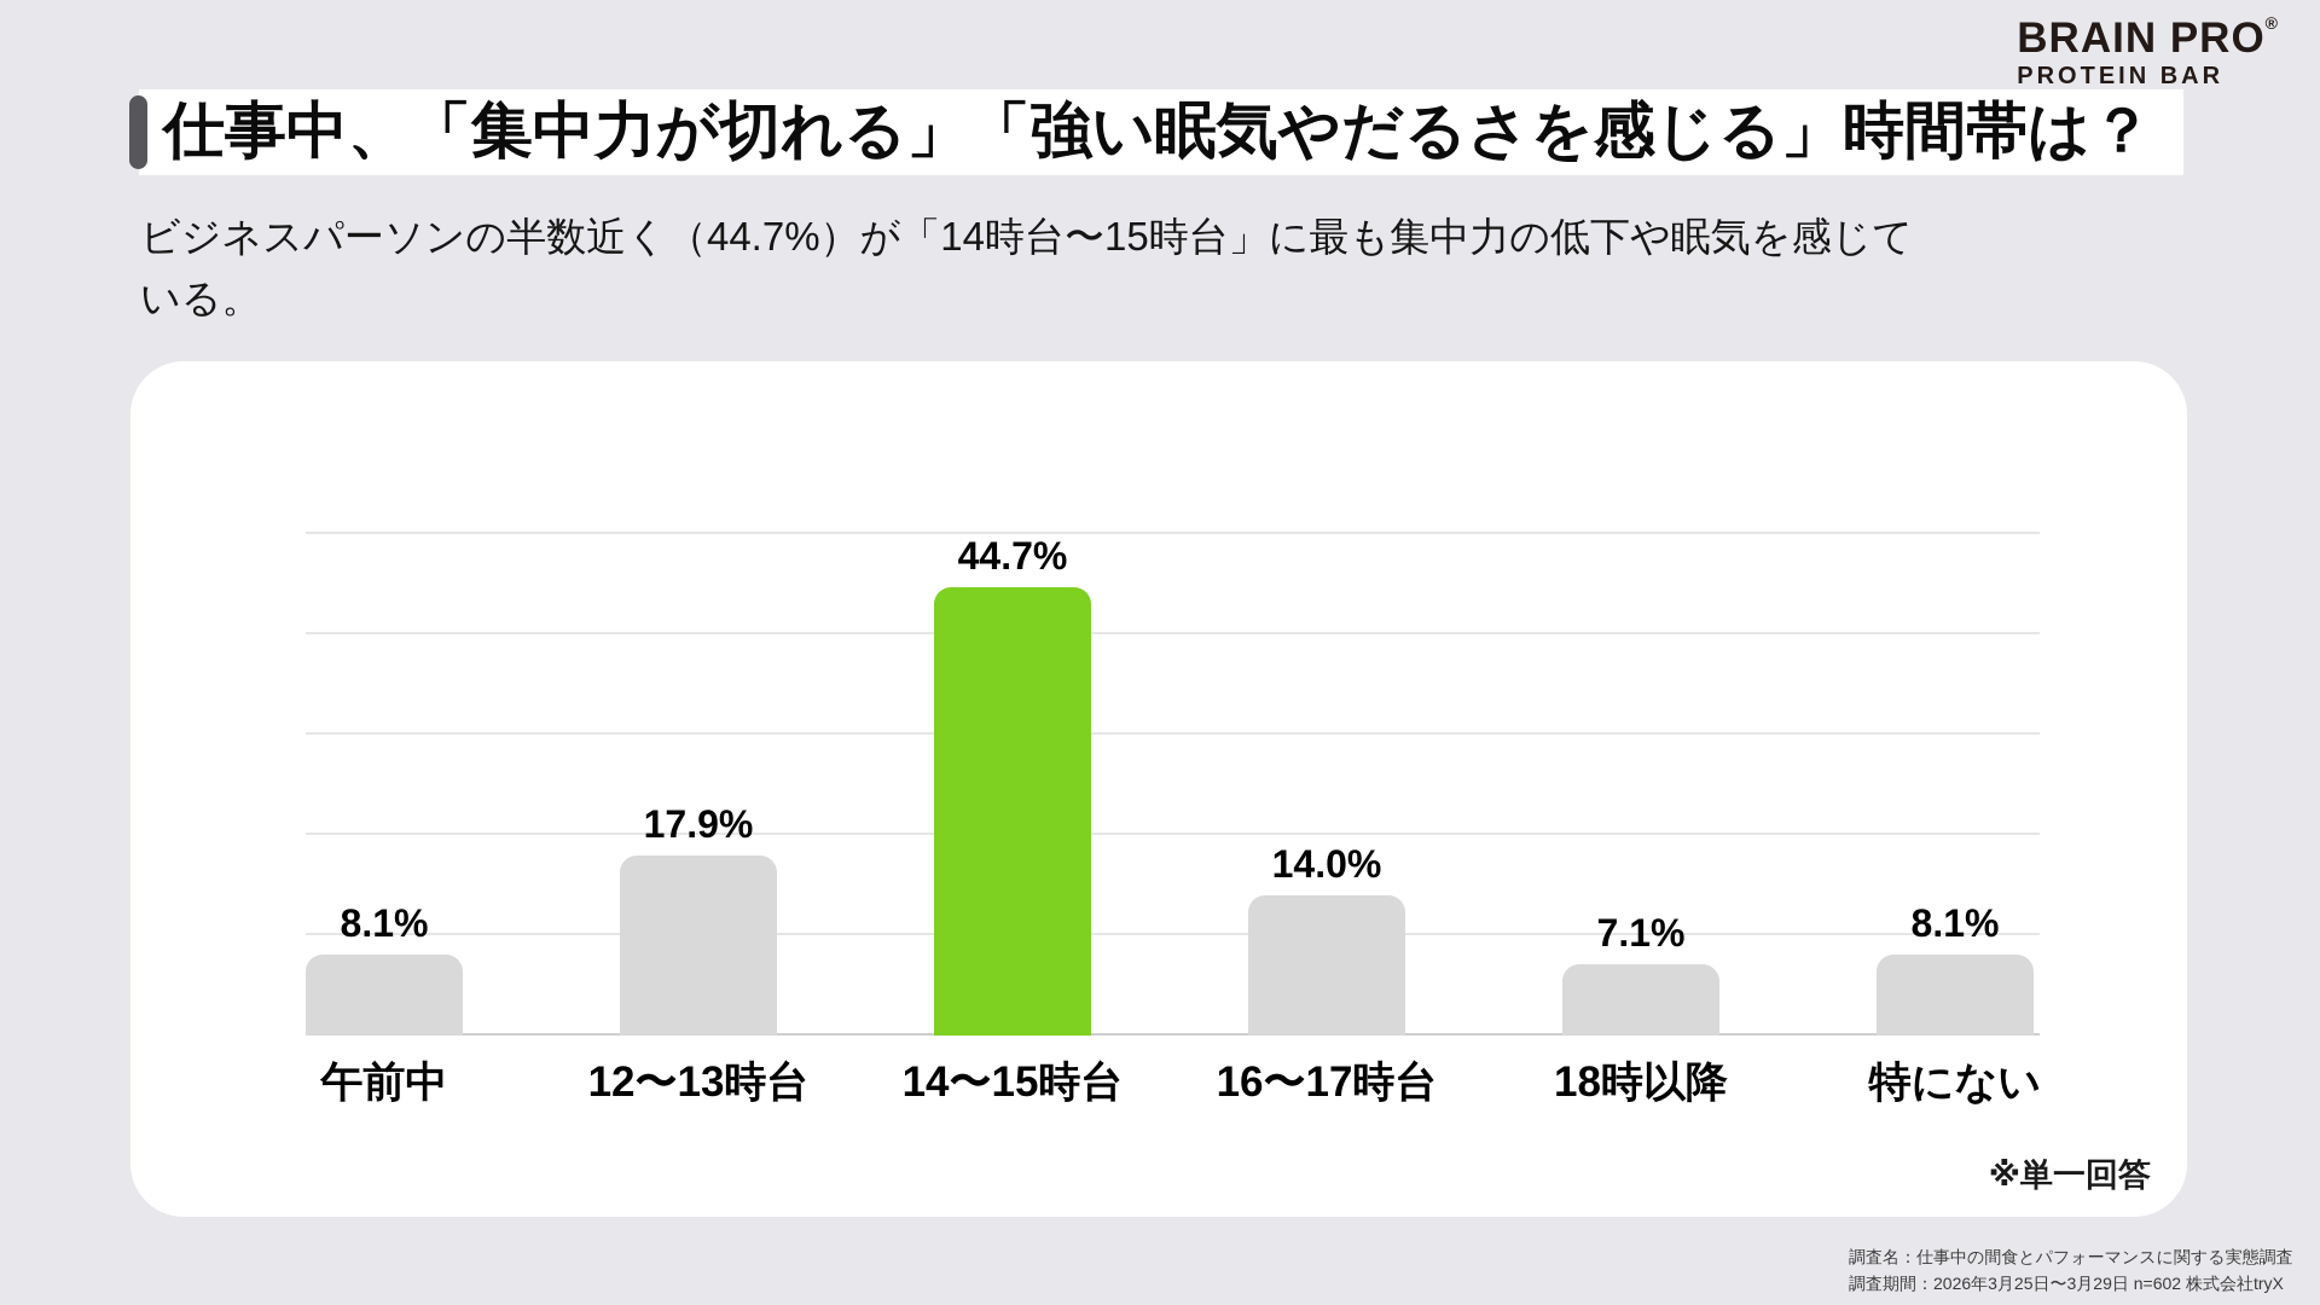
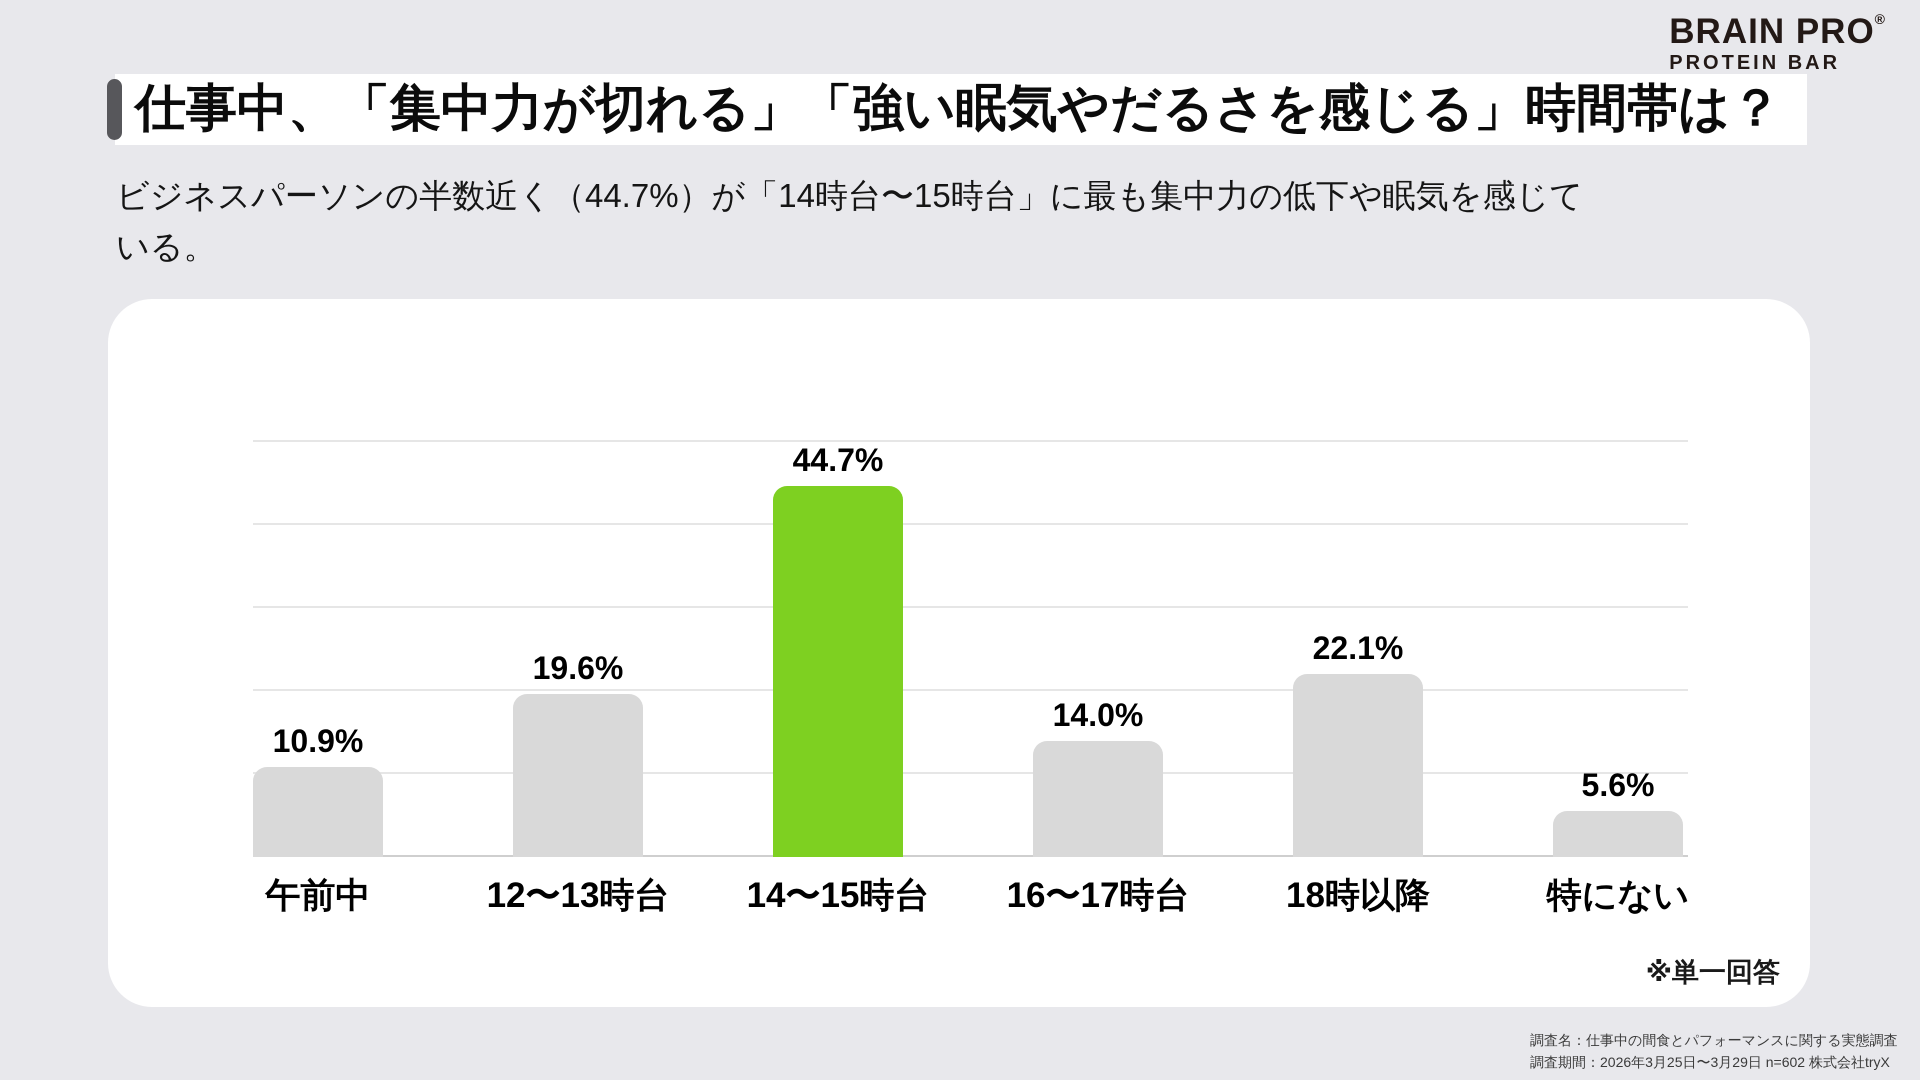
午前中: 8.1% -> 10.9%
12〜13時台: 17.9% -> 19.6%
18時以降: 7.1% -> 22.1%
特にない: 8.1% -> 5.6%
